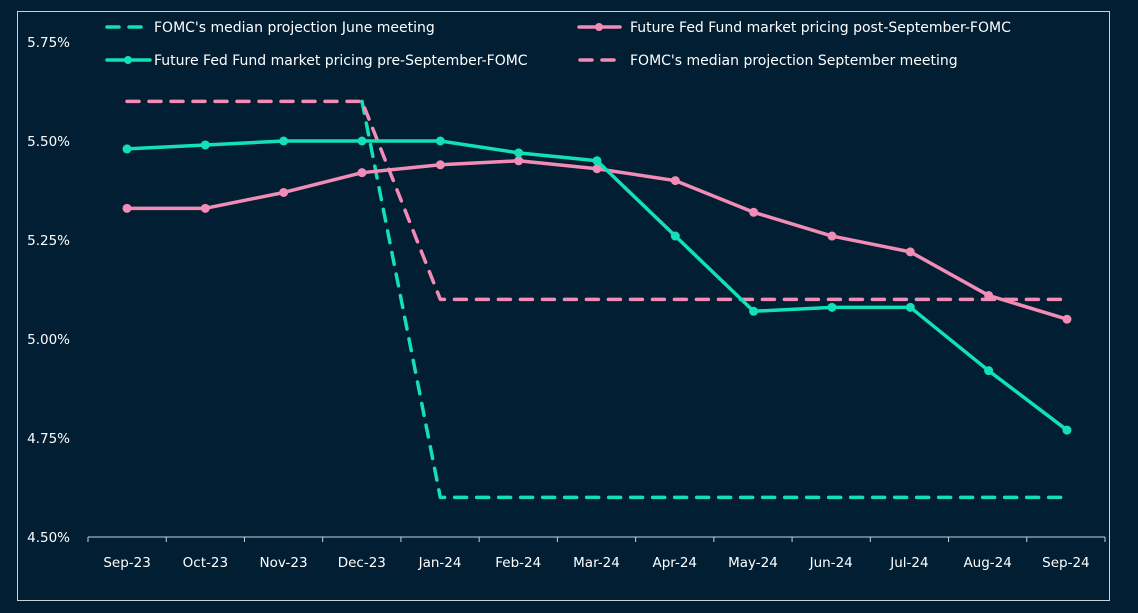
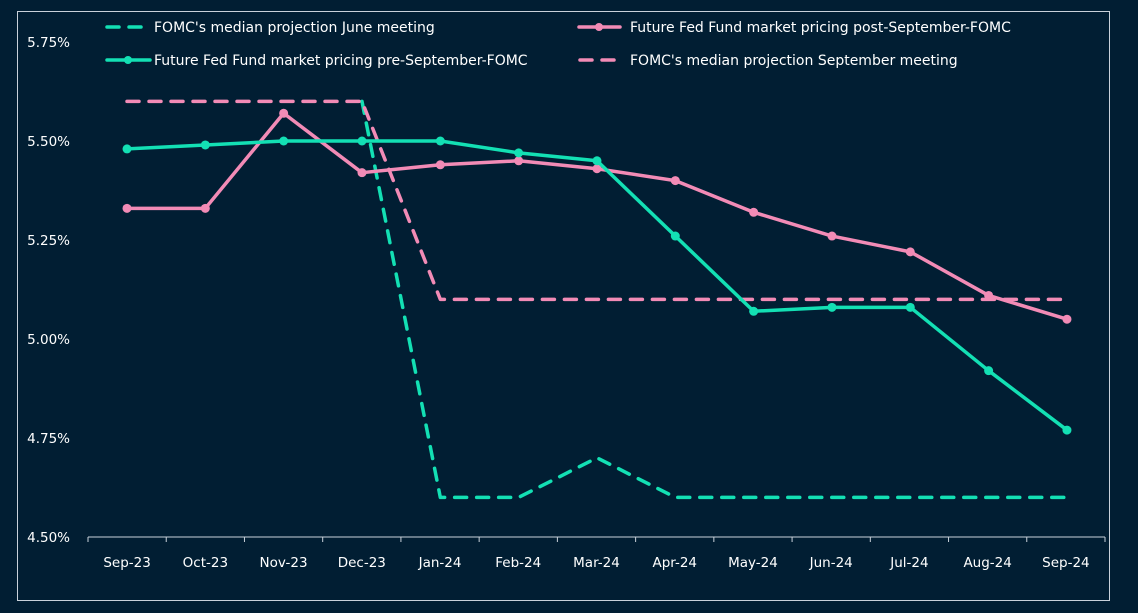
Future Fed Fund market pricing post-September-FOMC/Nov-23: 5.37% -> 5.57%
FOMC's median projection June meeting/Mar-24: 4.6% -> 4.7%
